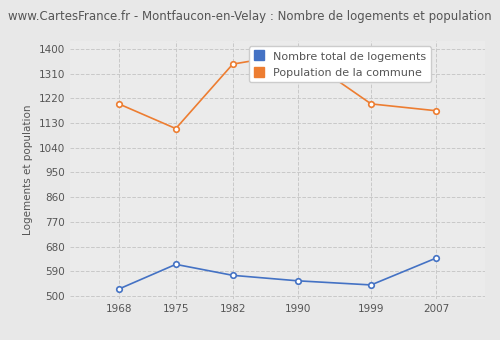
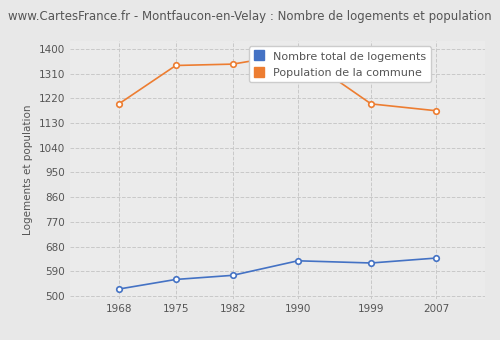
Nombre total de logements/1975: 615 -> 560
Population de la commune/1975: 1110 -> 1340
Nombre total de logements/1990: 555 -> 628
Nombre total de logements/1999: 540 -> 620
